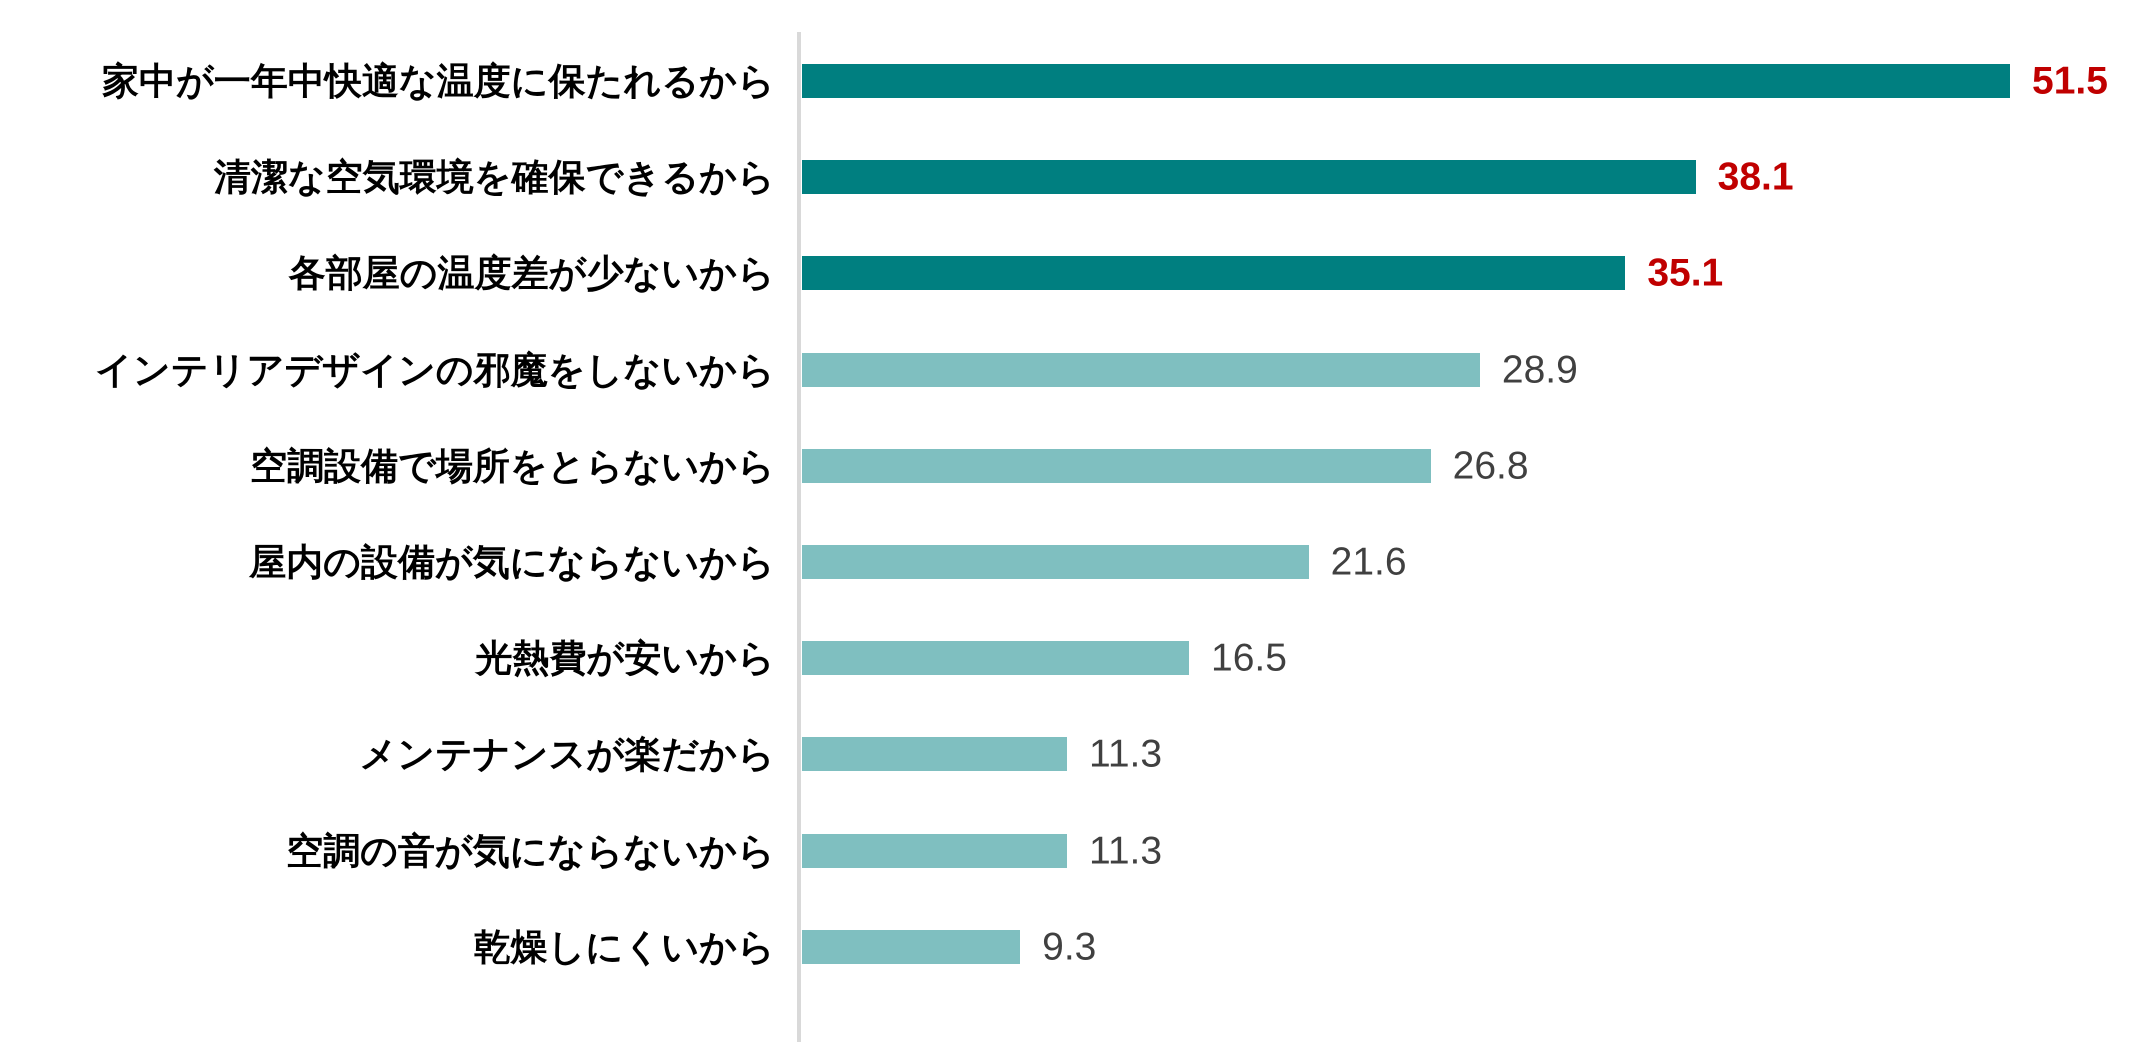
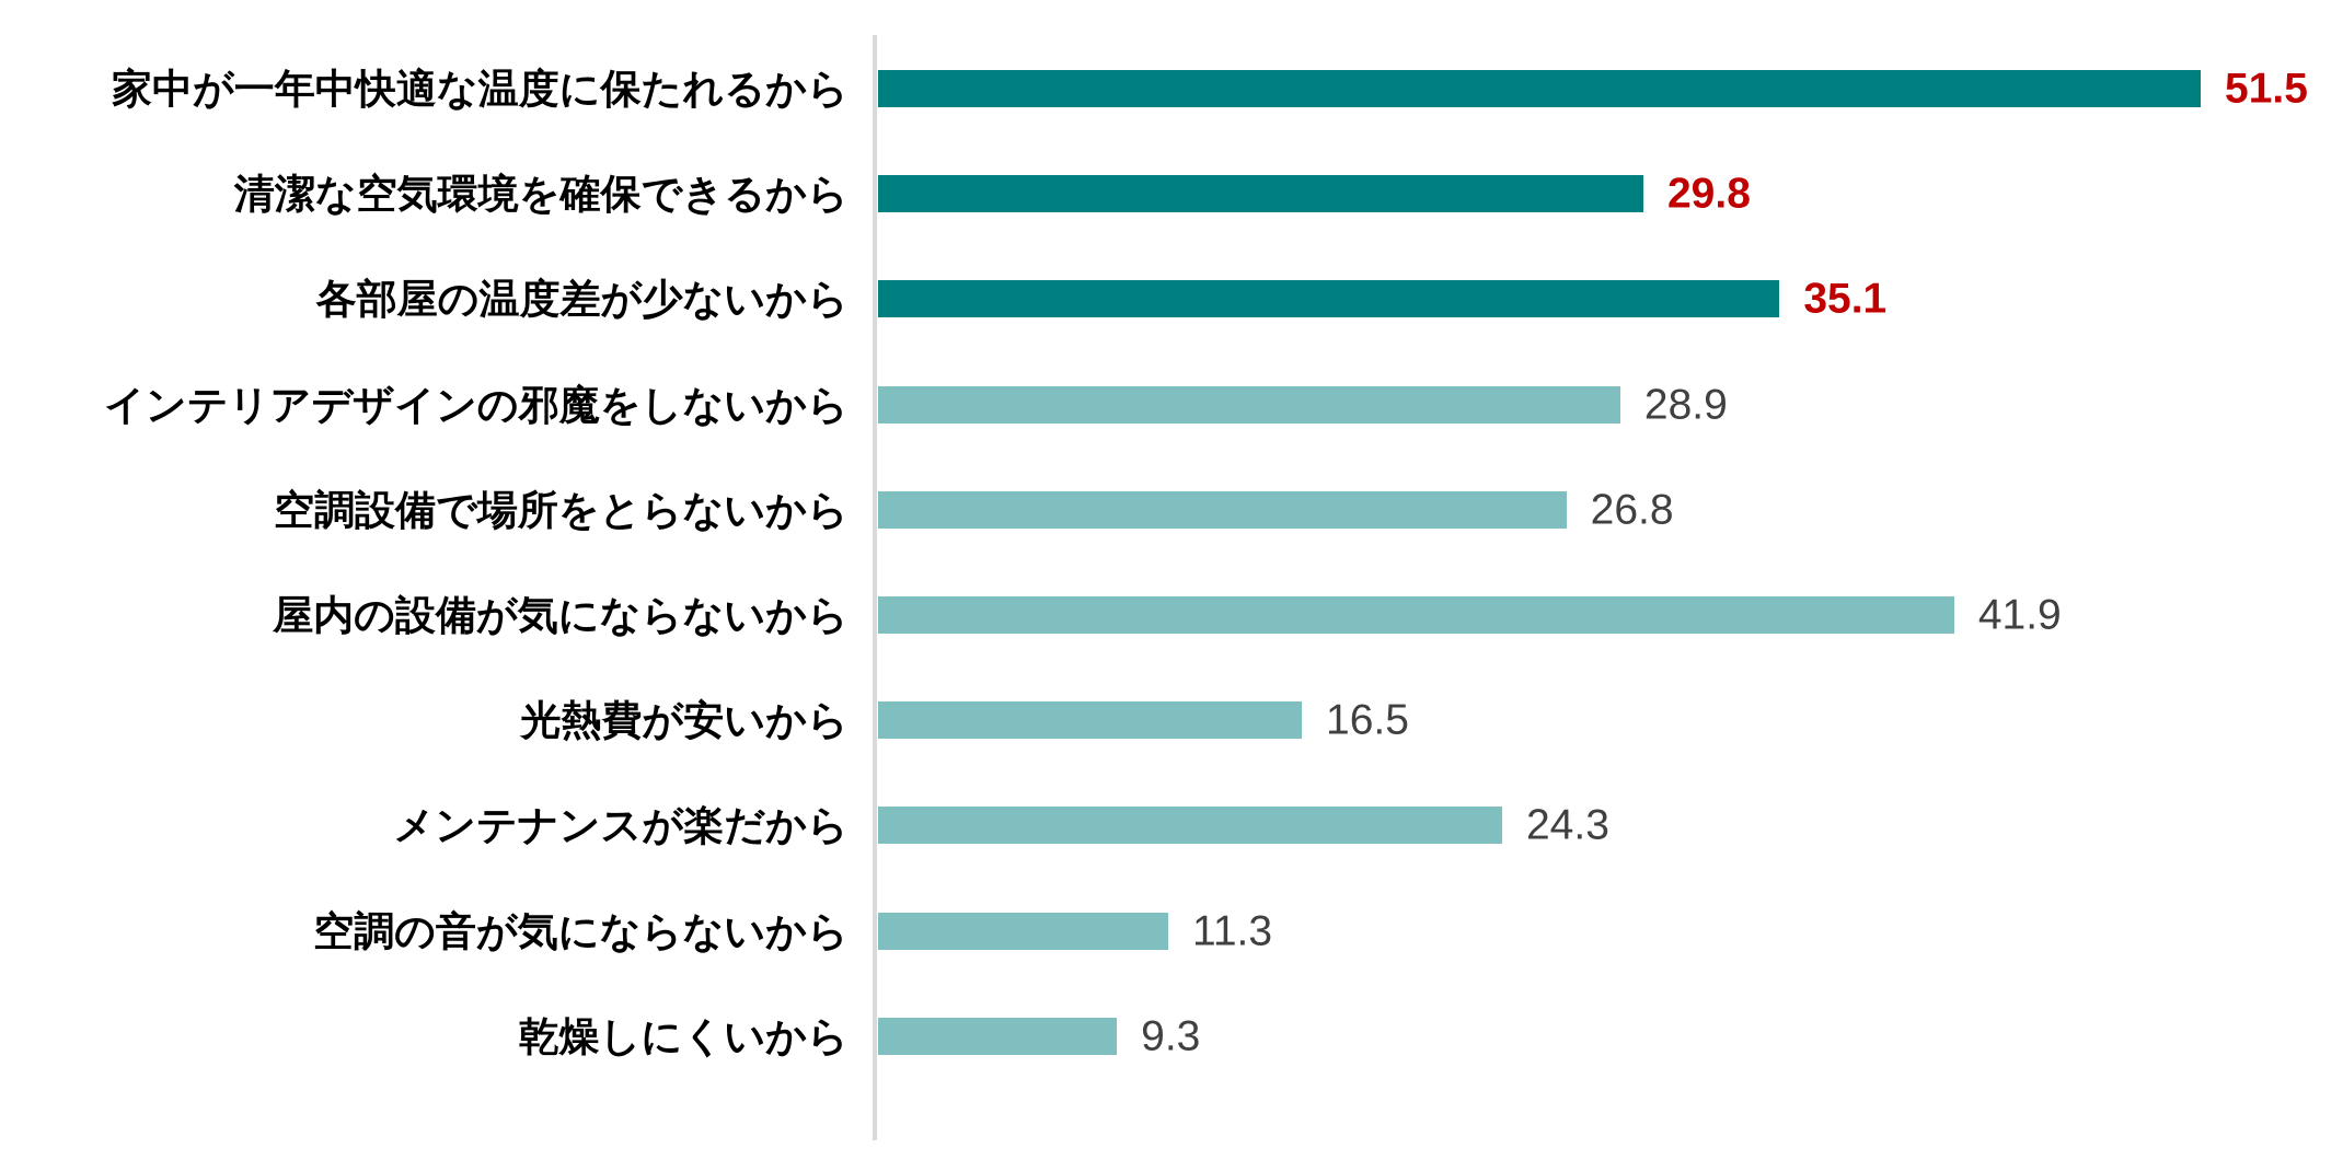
清潔な空気環境を確保できるから: 38.1 -> 29.8
屋内の設備が気にならないから: 21.6 -> 41.9
メンテナンスが楽だから: 11.3 -> 24.3
